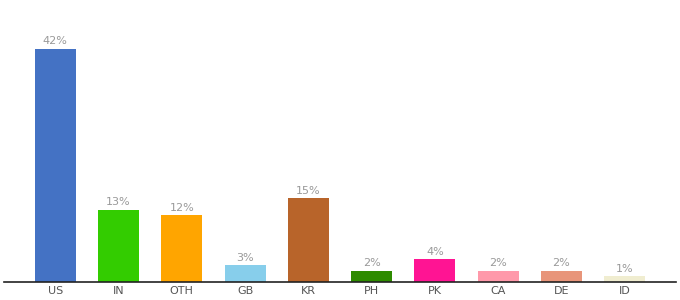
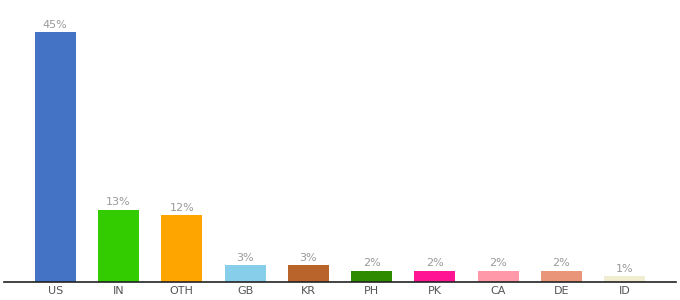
US: 42% -> 45%
KR: 15% -> 3%
PK: 4% -> 2%
